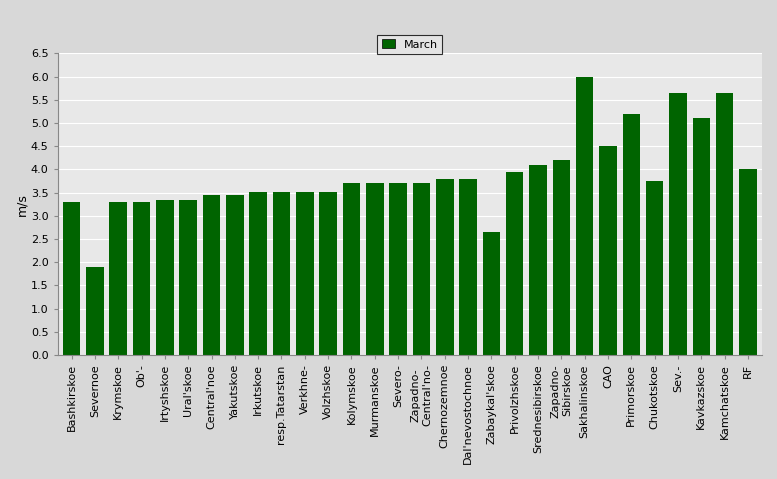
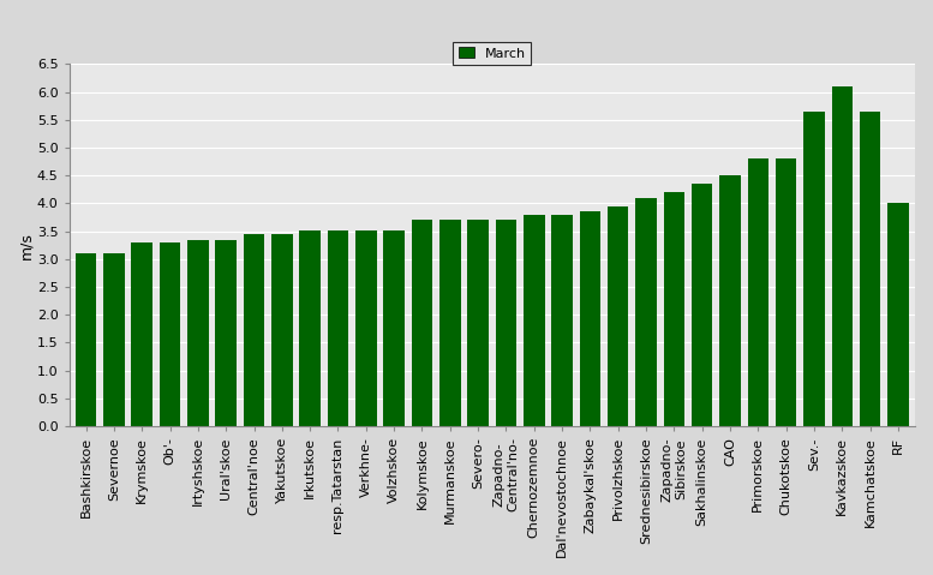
Bashkirskoe: 3.30 -> 3.10
Severnoe: 1.90 -> 3.10
Zabaykal'skoe: 2.65 -> 3.85
Sakhalinskoe: 6.00 -> 4.35
Primorskoe: 5.20 -> 4.80
Chukotskoe: 3.75 -> 4.80
Kavkazskoe: 5.10 -> 6.10
